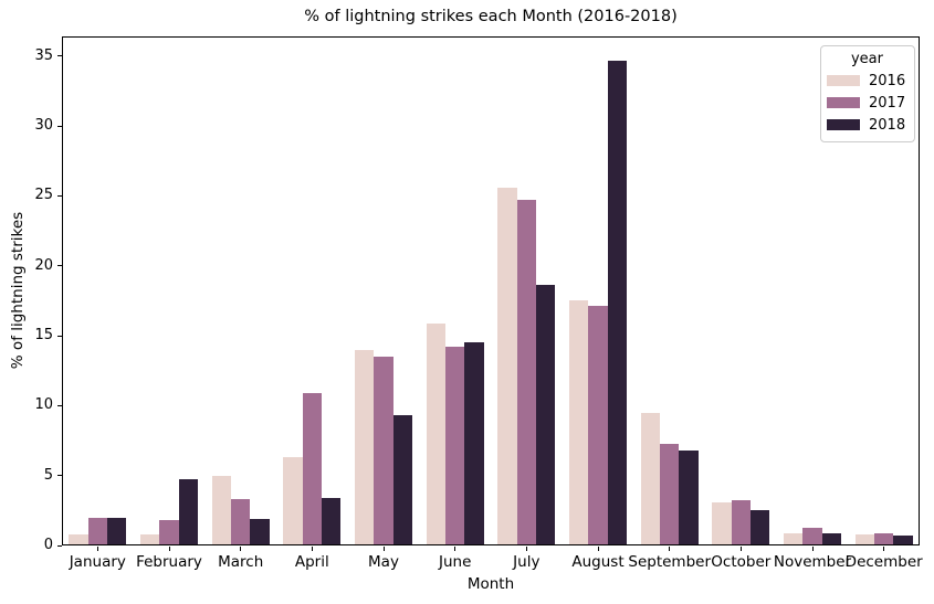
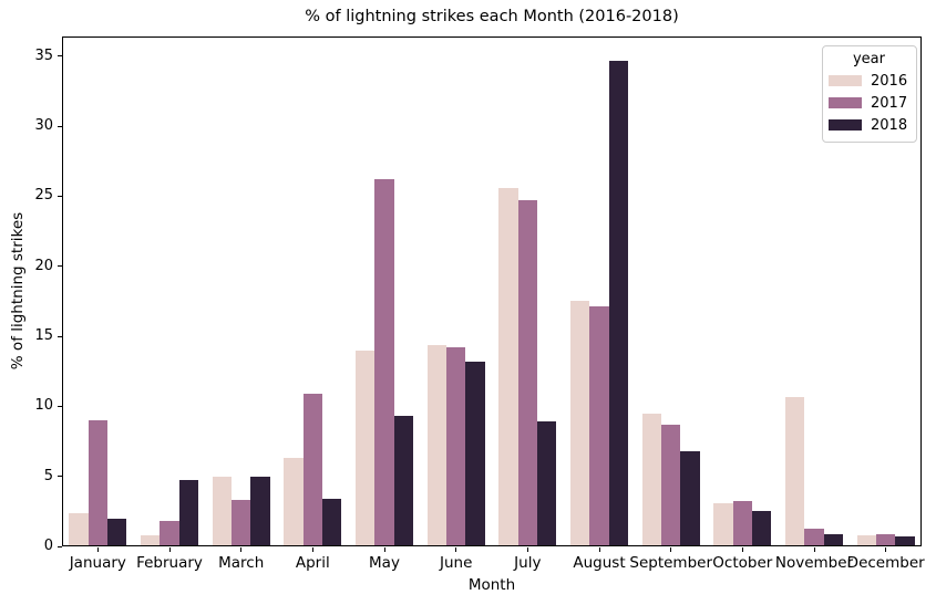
2016/January: 0.8 -> 2.4
2017/January: 2.0 -> 9.0
2018/March: 1.9 -> 5.0
2017/May: 13.5 -> 26.2
2016/June: 15.9 -> 14.4
2018/June: 14.5 -> 13.2
2018/July: 18.6 -> 8.9
2017/September: 7.3 -> 8.7
2016/November: 0.9 -> 10.7
